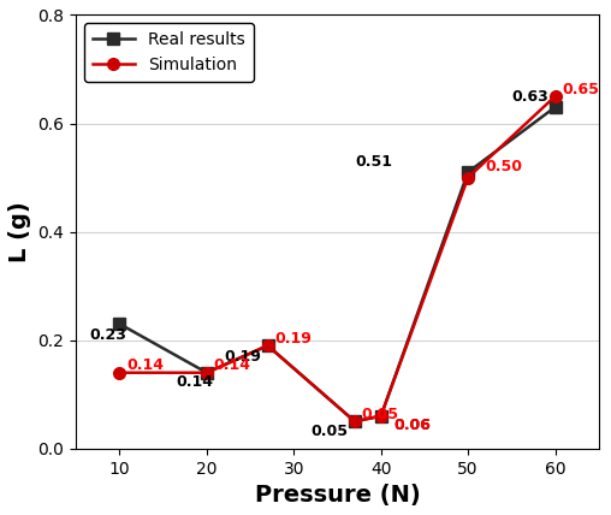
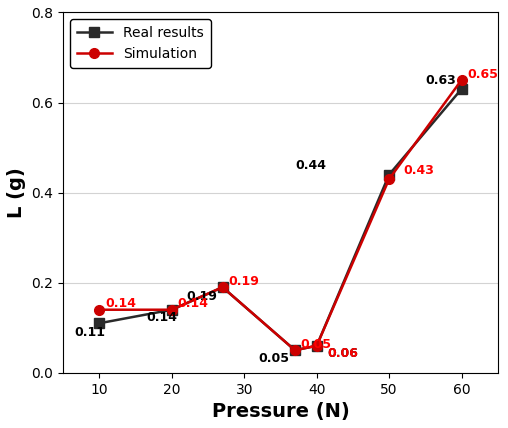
Real results/10: 0.23 -> 0.11
Real results/50: 0.51 -> 0.44
Simulation/50: 0.50 -> 0.43
